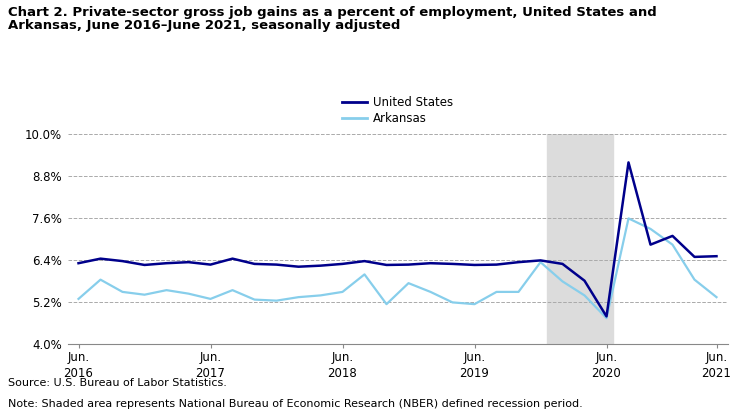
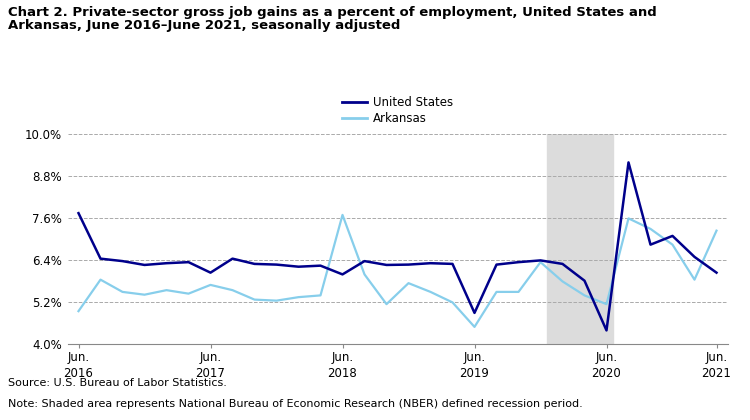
United States/Jun. 2016: 6.32% -> 7.75%
Arkansas/Jun. 2016: 5.30% -> 4.95%
United States/Jun. 2017: 6.28% -> 6.05%
Arkansas/Jun. 2017: 5.30% -> 5.70%
United States/Jun. 2018: 6.30% -> 6.00%
Arkansas/Jun. 2018: 5.50% -> 7.70%
United States/Jun. 2019: 6.27% -> 4.90%
Arkansas/Jun. 2019: 5.15% -> 4.50%
United States/Jun. 2020: 4.80% -> 4.40%
Arkansas/Jun. 2020: 4.75% -> 5.15%
United States/Jun. 2021: 6.52% -> 6.05%
Arkansas/Jun. 2021: 5.35% -> 7.25%
